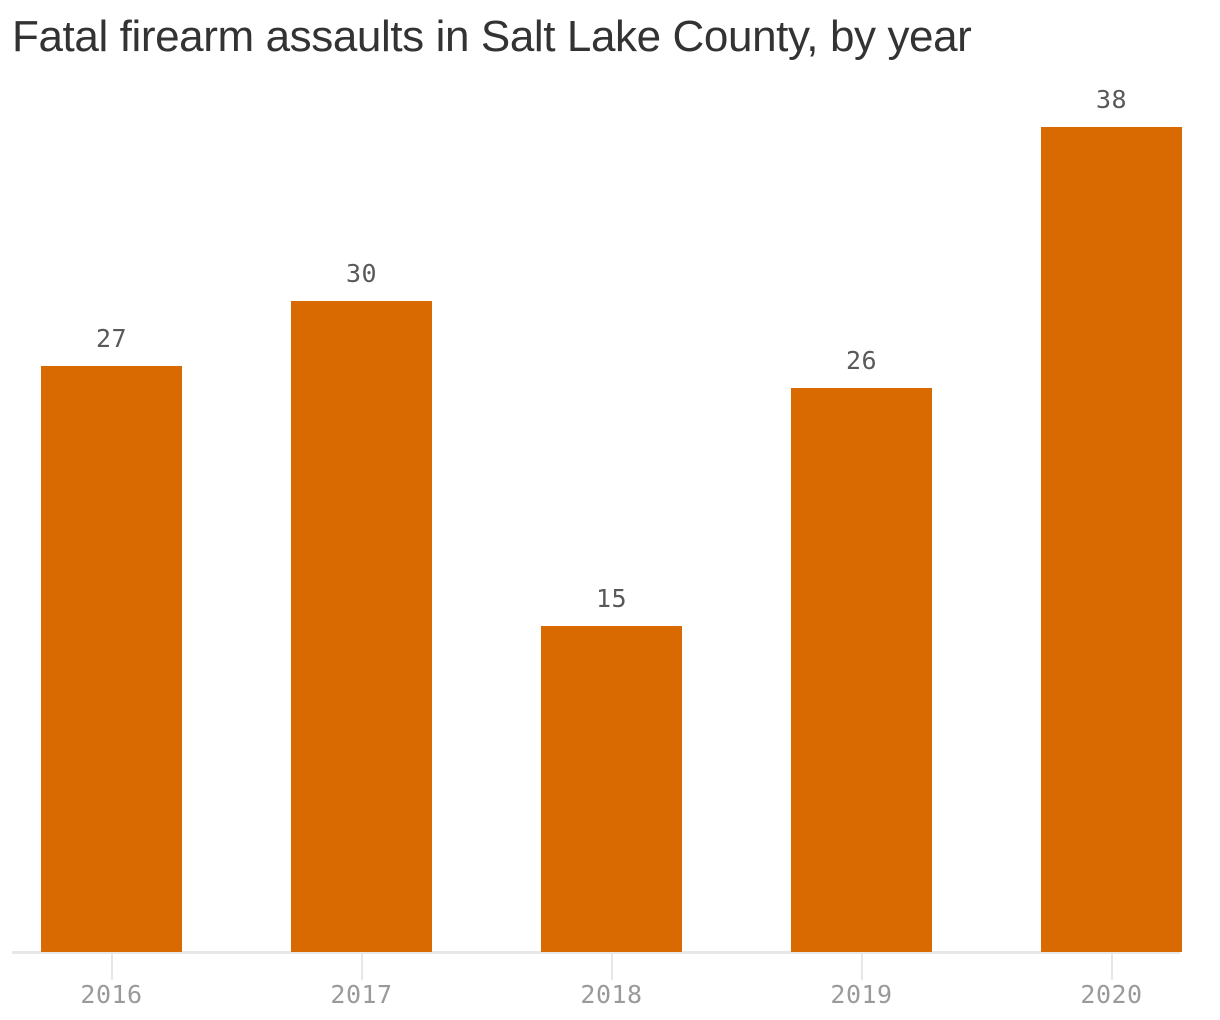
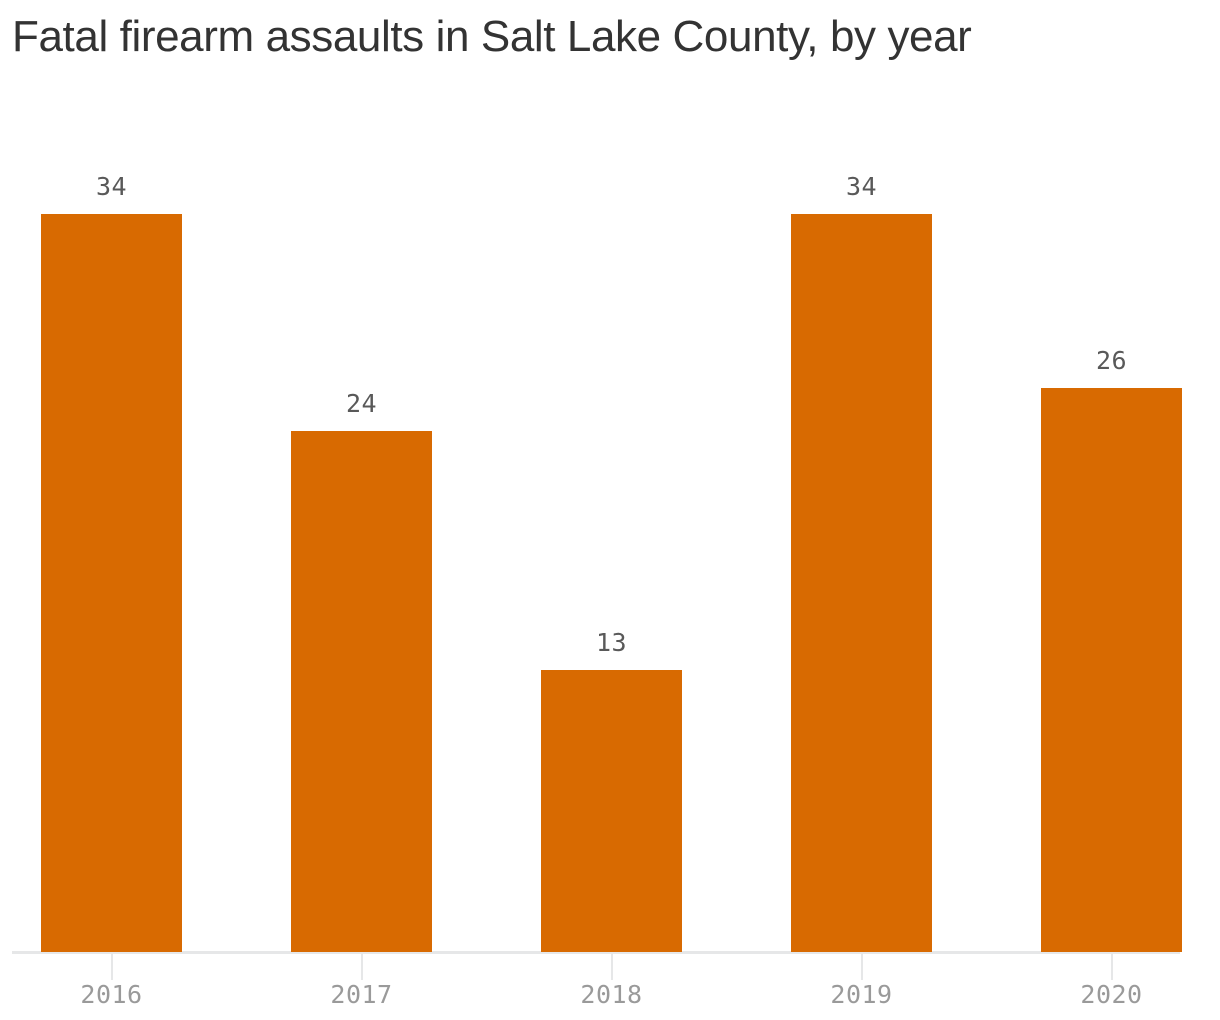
2016: 27 -> 34
2017: 30 -> 24
2018: 15 -> 13
2019: 26 -> 34
2020: 38 -> 26
